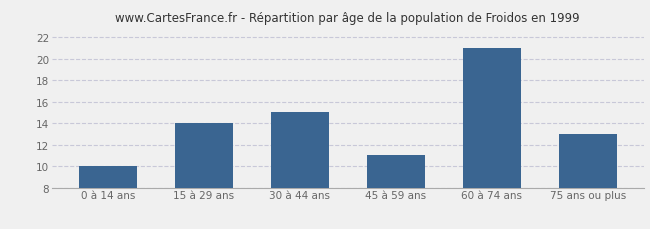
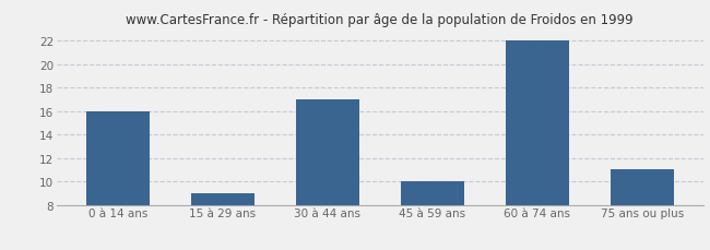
0 à 14 ans: 10 -> 16
15 à 29 ans: 14 -> 9
30 à 44 ans: 15 -> 17
45 à 59 ans: 11 -> 10
60 à 74 ans: 21 -> 22
75 ans ou plus: 13 -> 11
